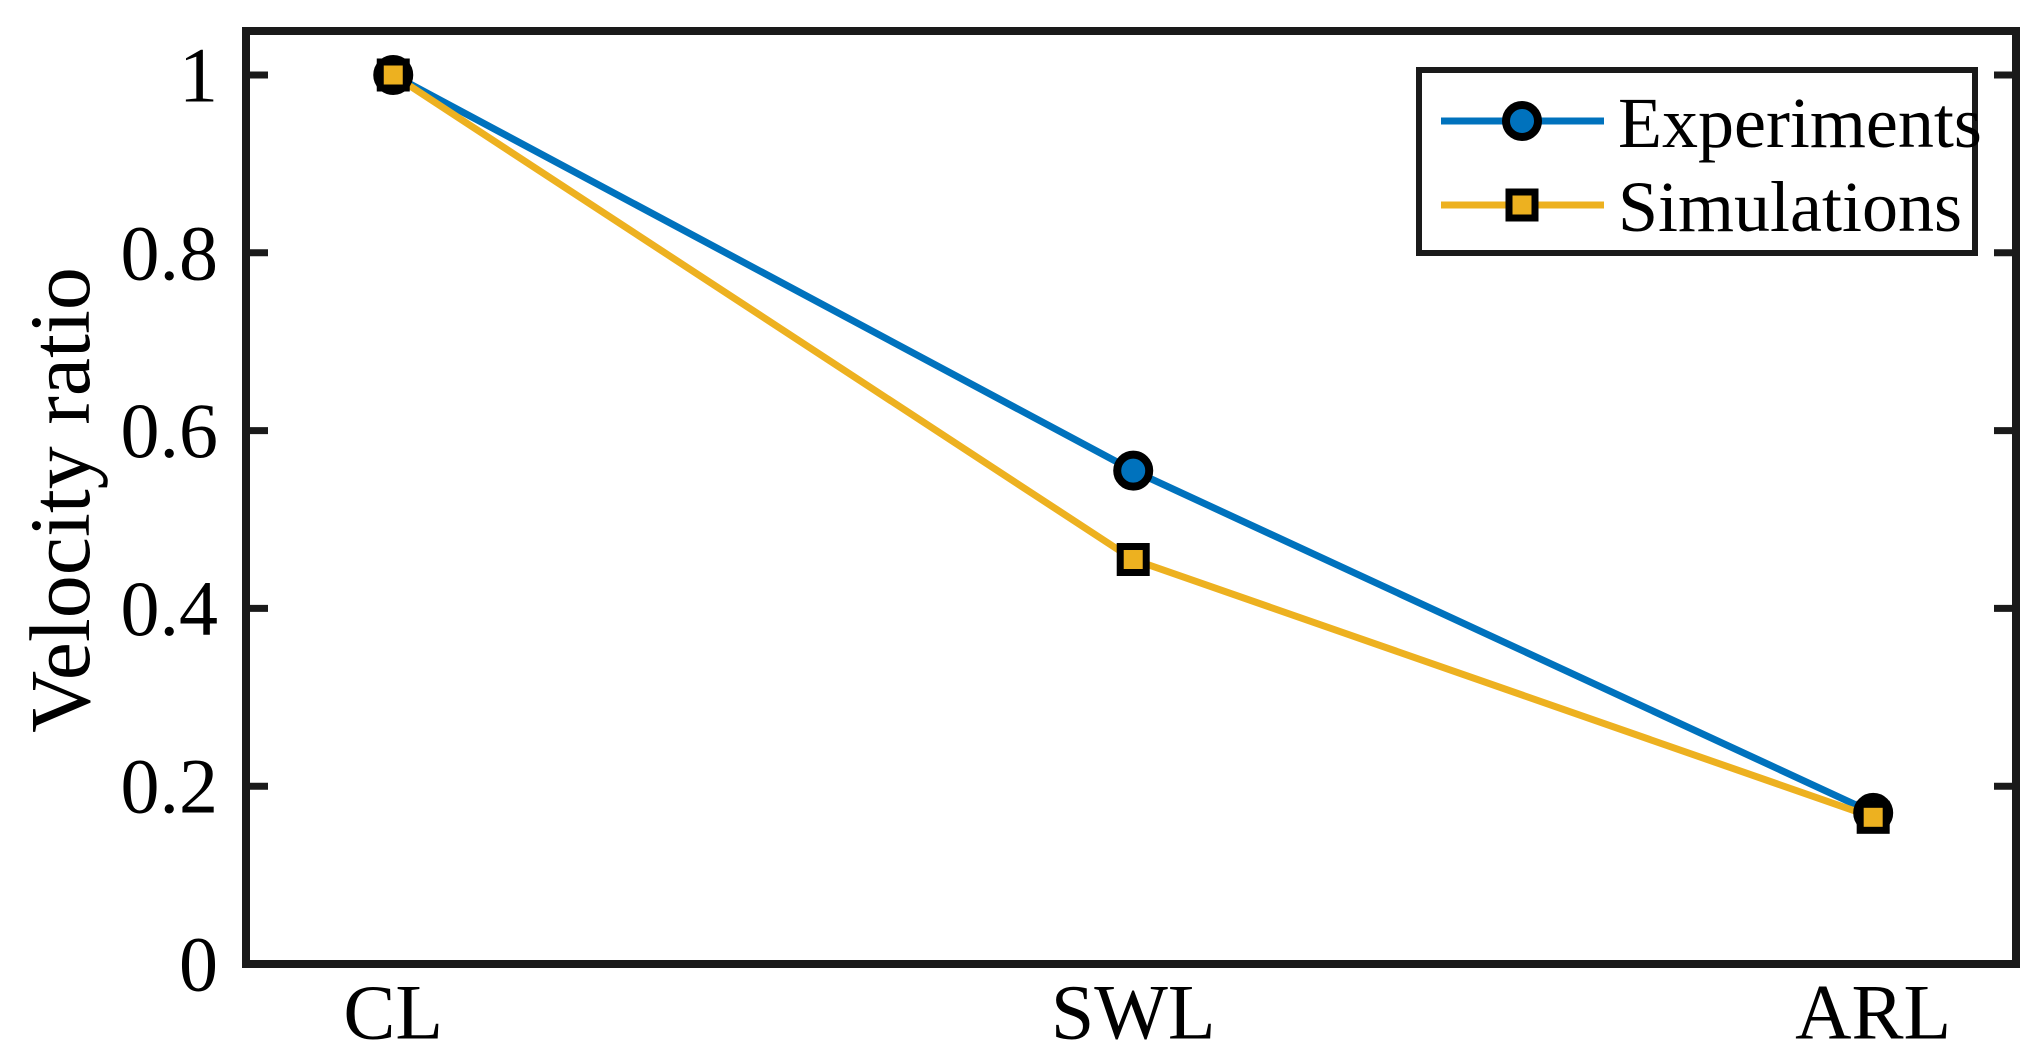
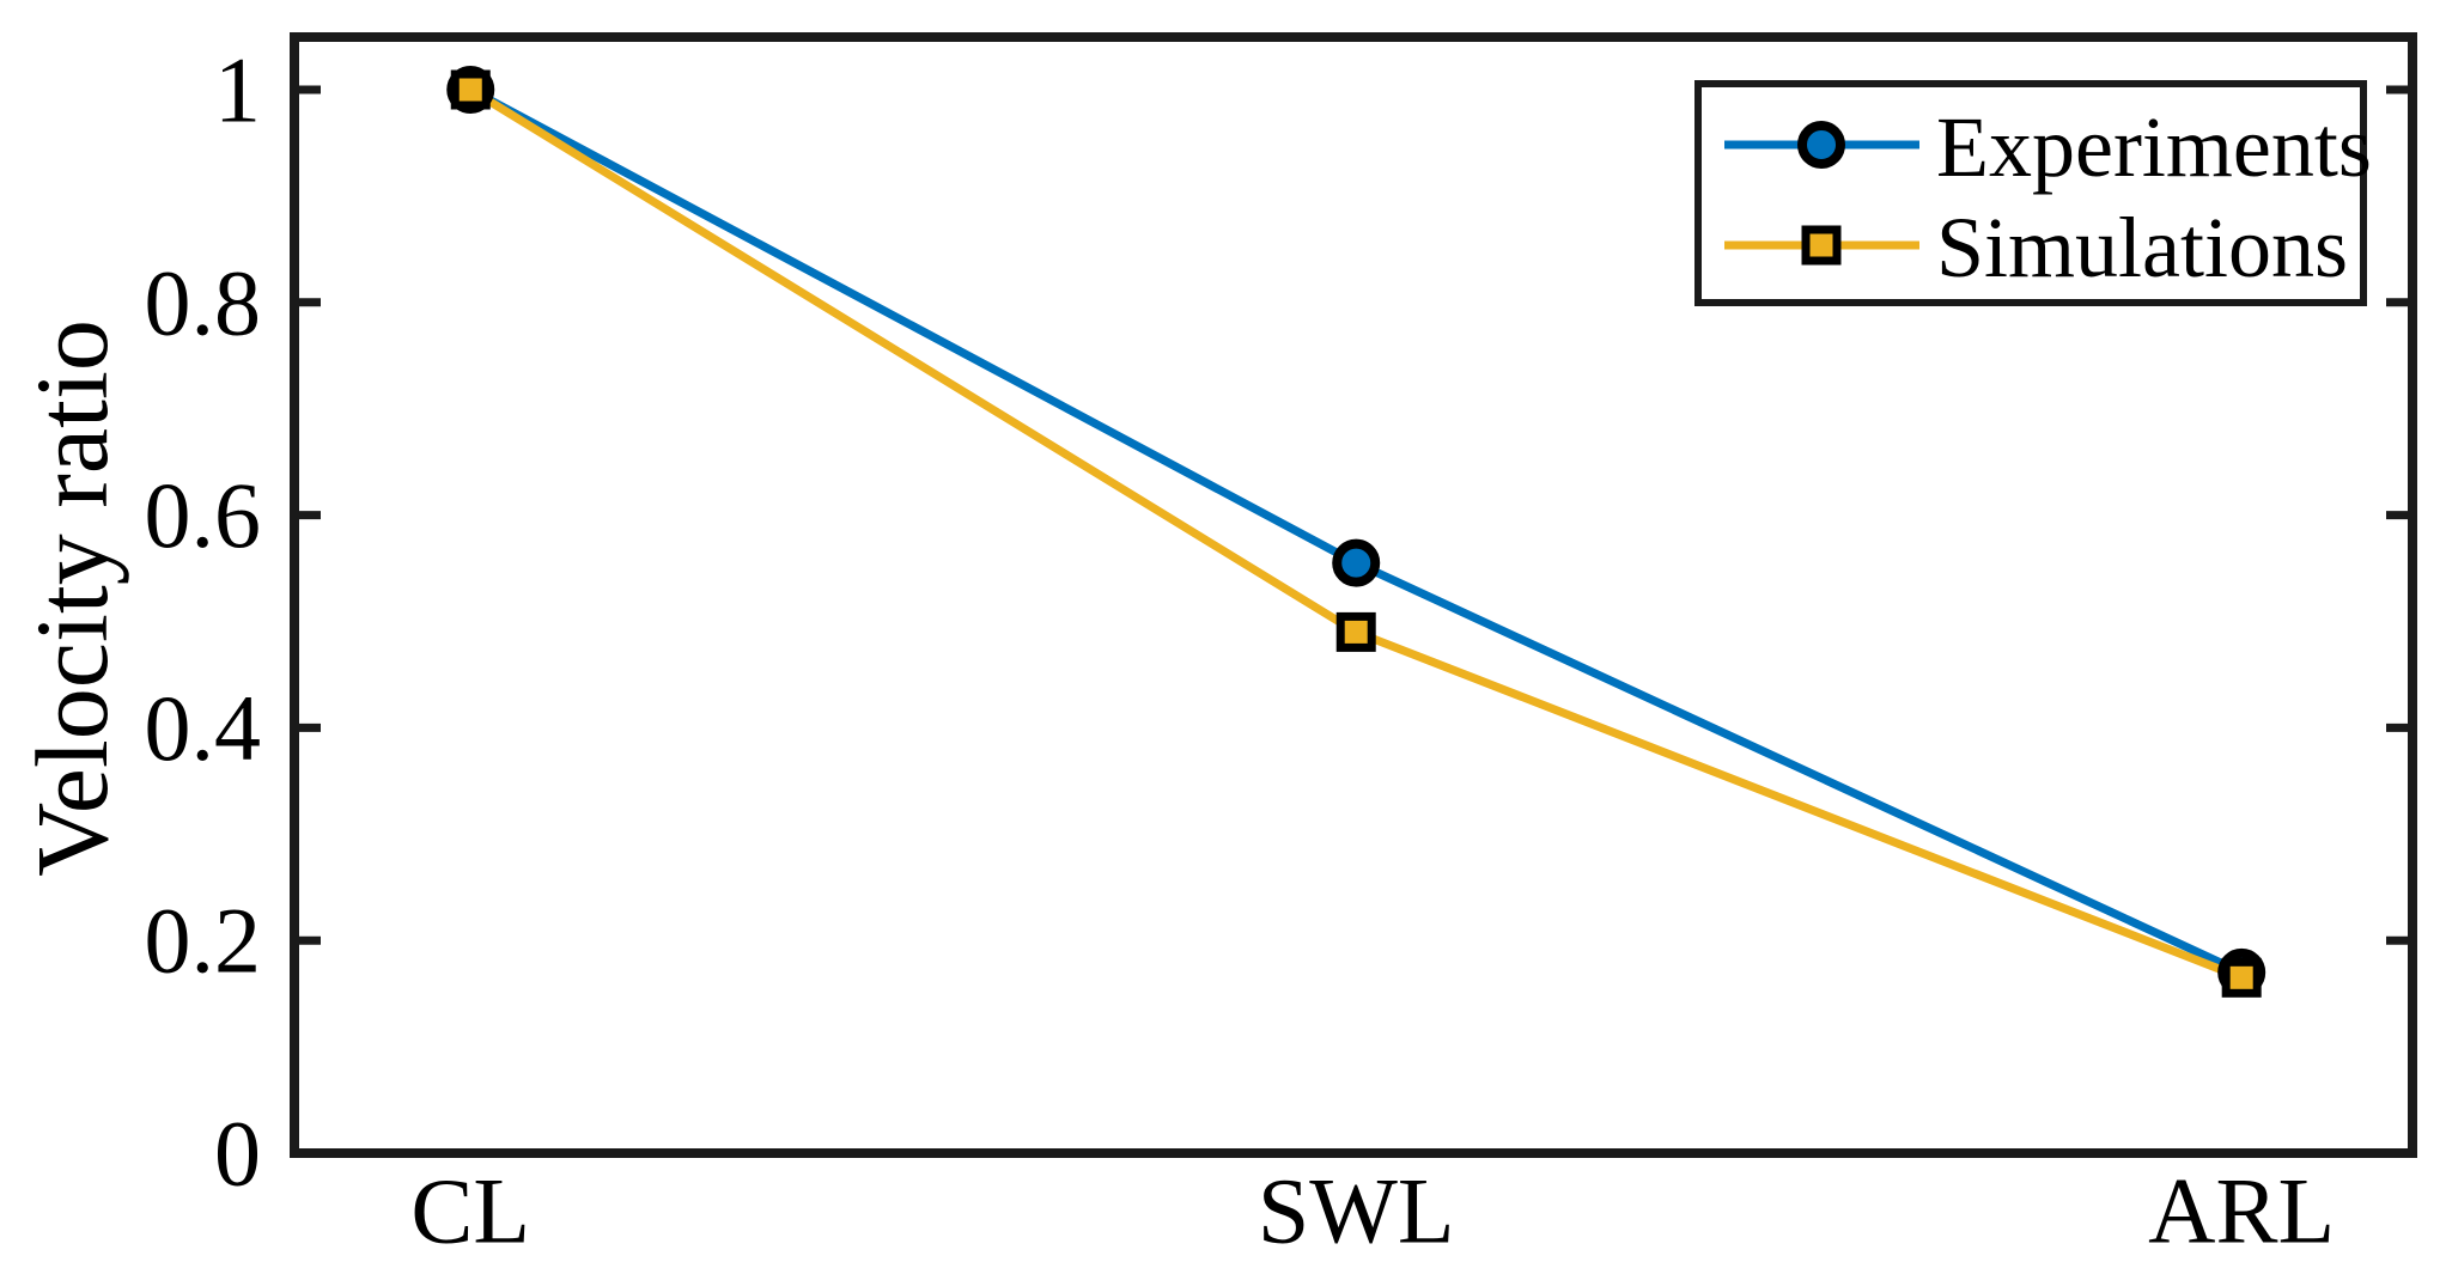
Simulations/SWL: 0.46 -> 0.49
